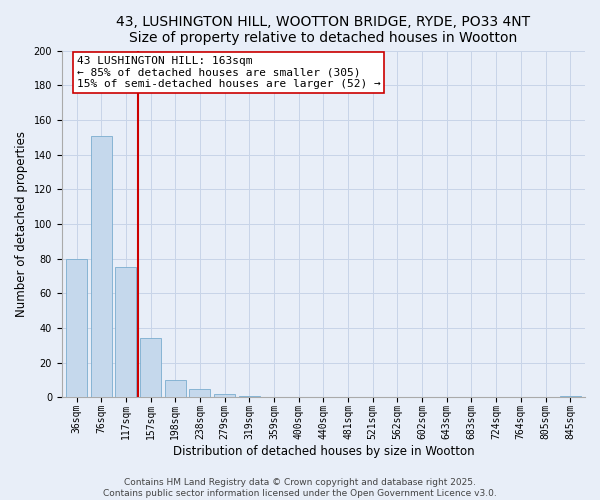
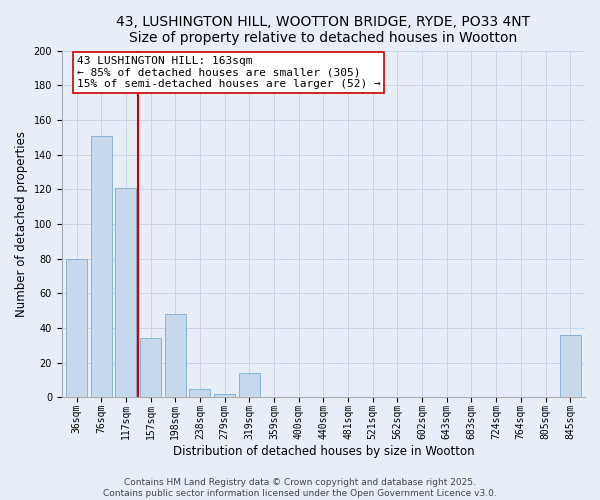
117sqm: 75 -> 121
198sqm: 10 -> 48
319sqm: 1 -> 14
845sqm: 1 -> 36
